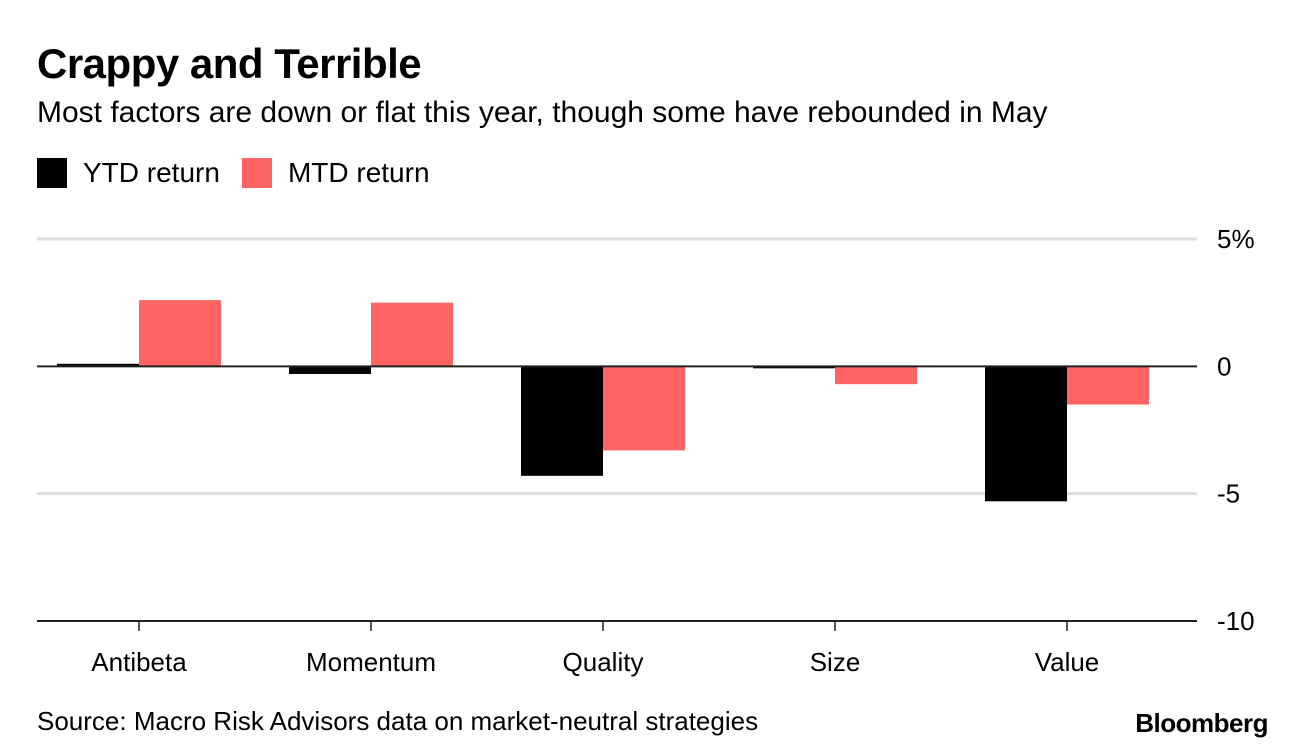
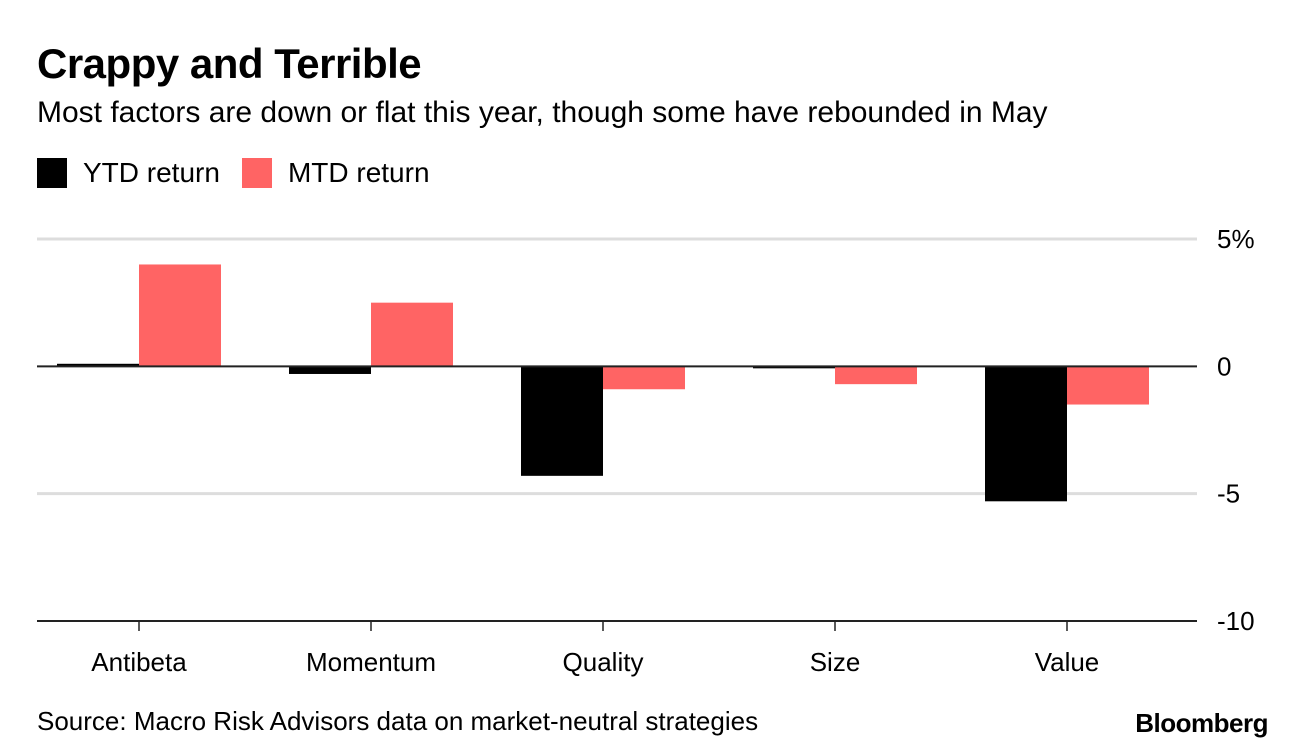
MTD return/Antibeta: 2.6% -> 4.0%
MTD return/Quality: -3.3% -> -0.9%
